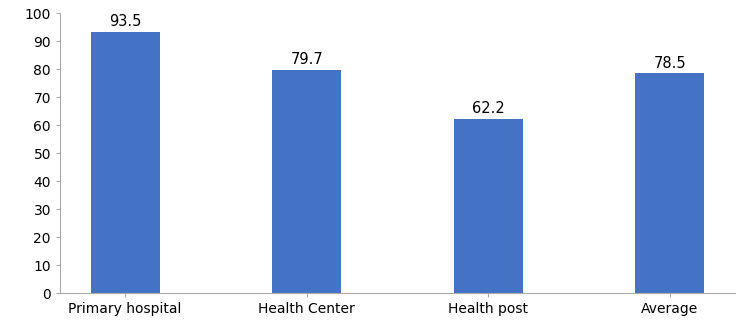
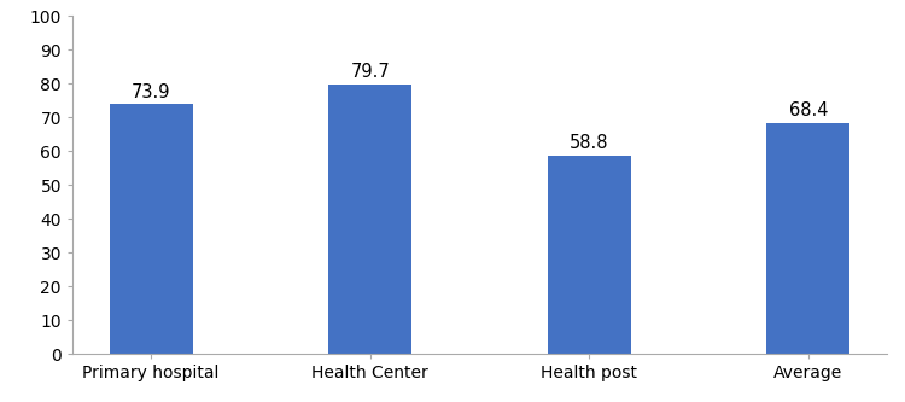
Primary hospital: 93.5 -> 73.9
Health post: 62.2 -> 58.8
Average: 78.5 -> 68.4
